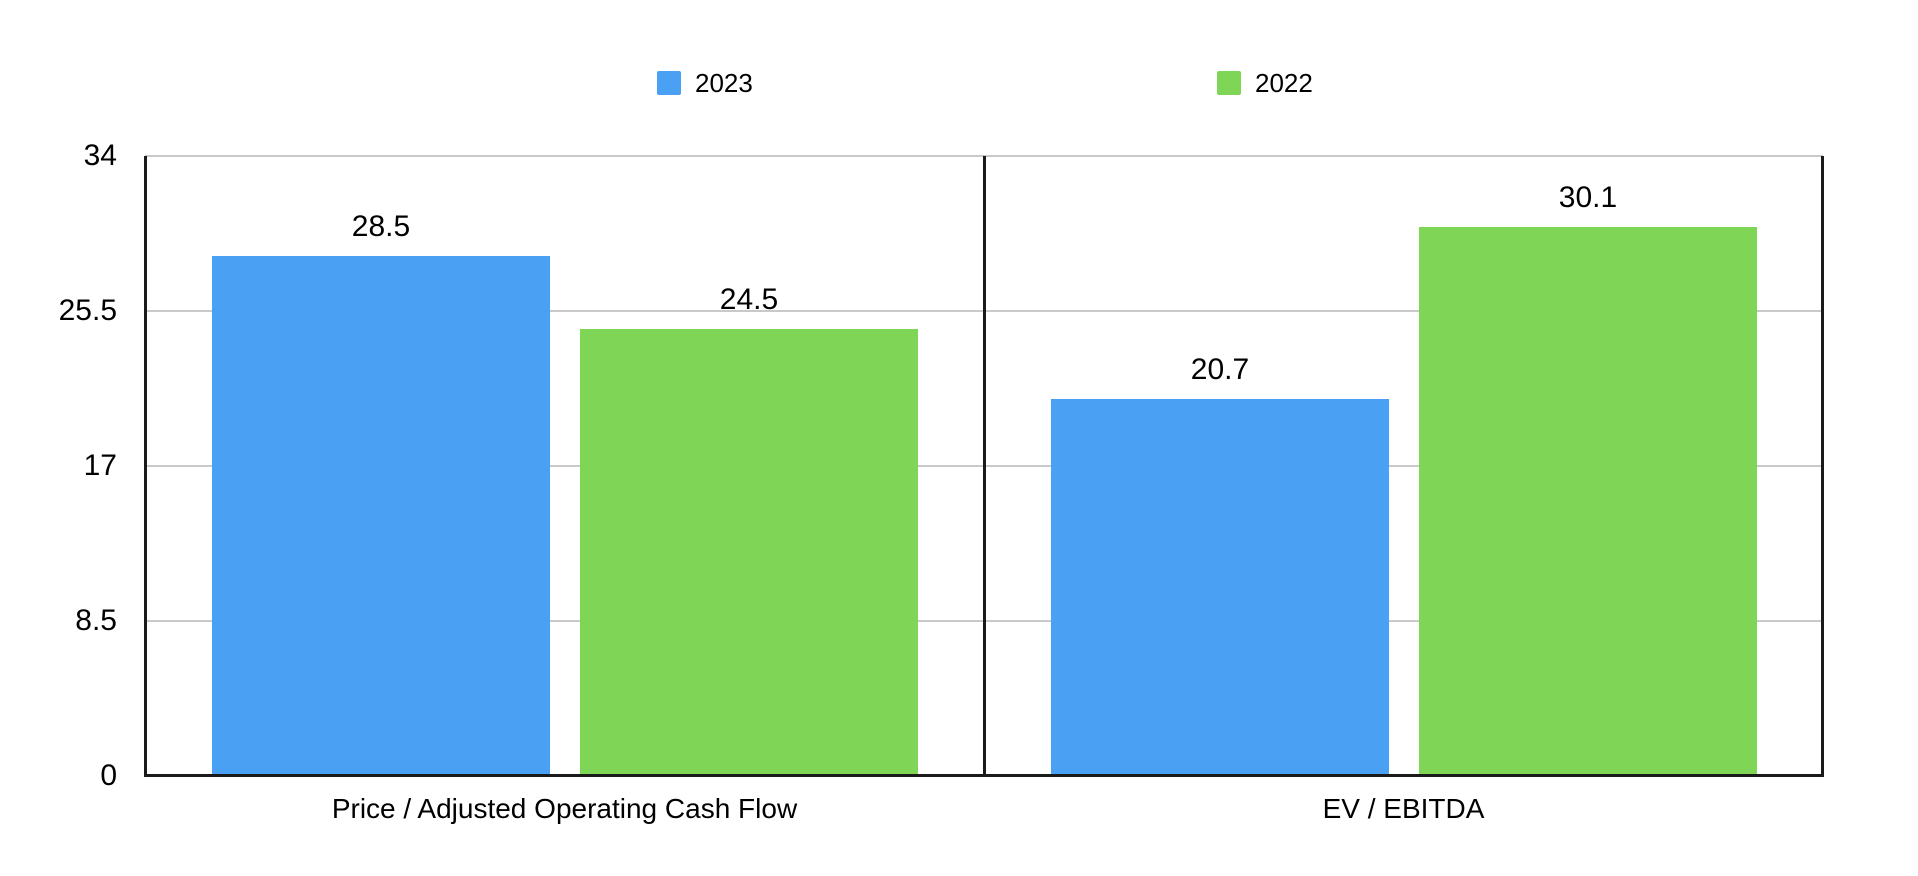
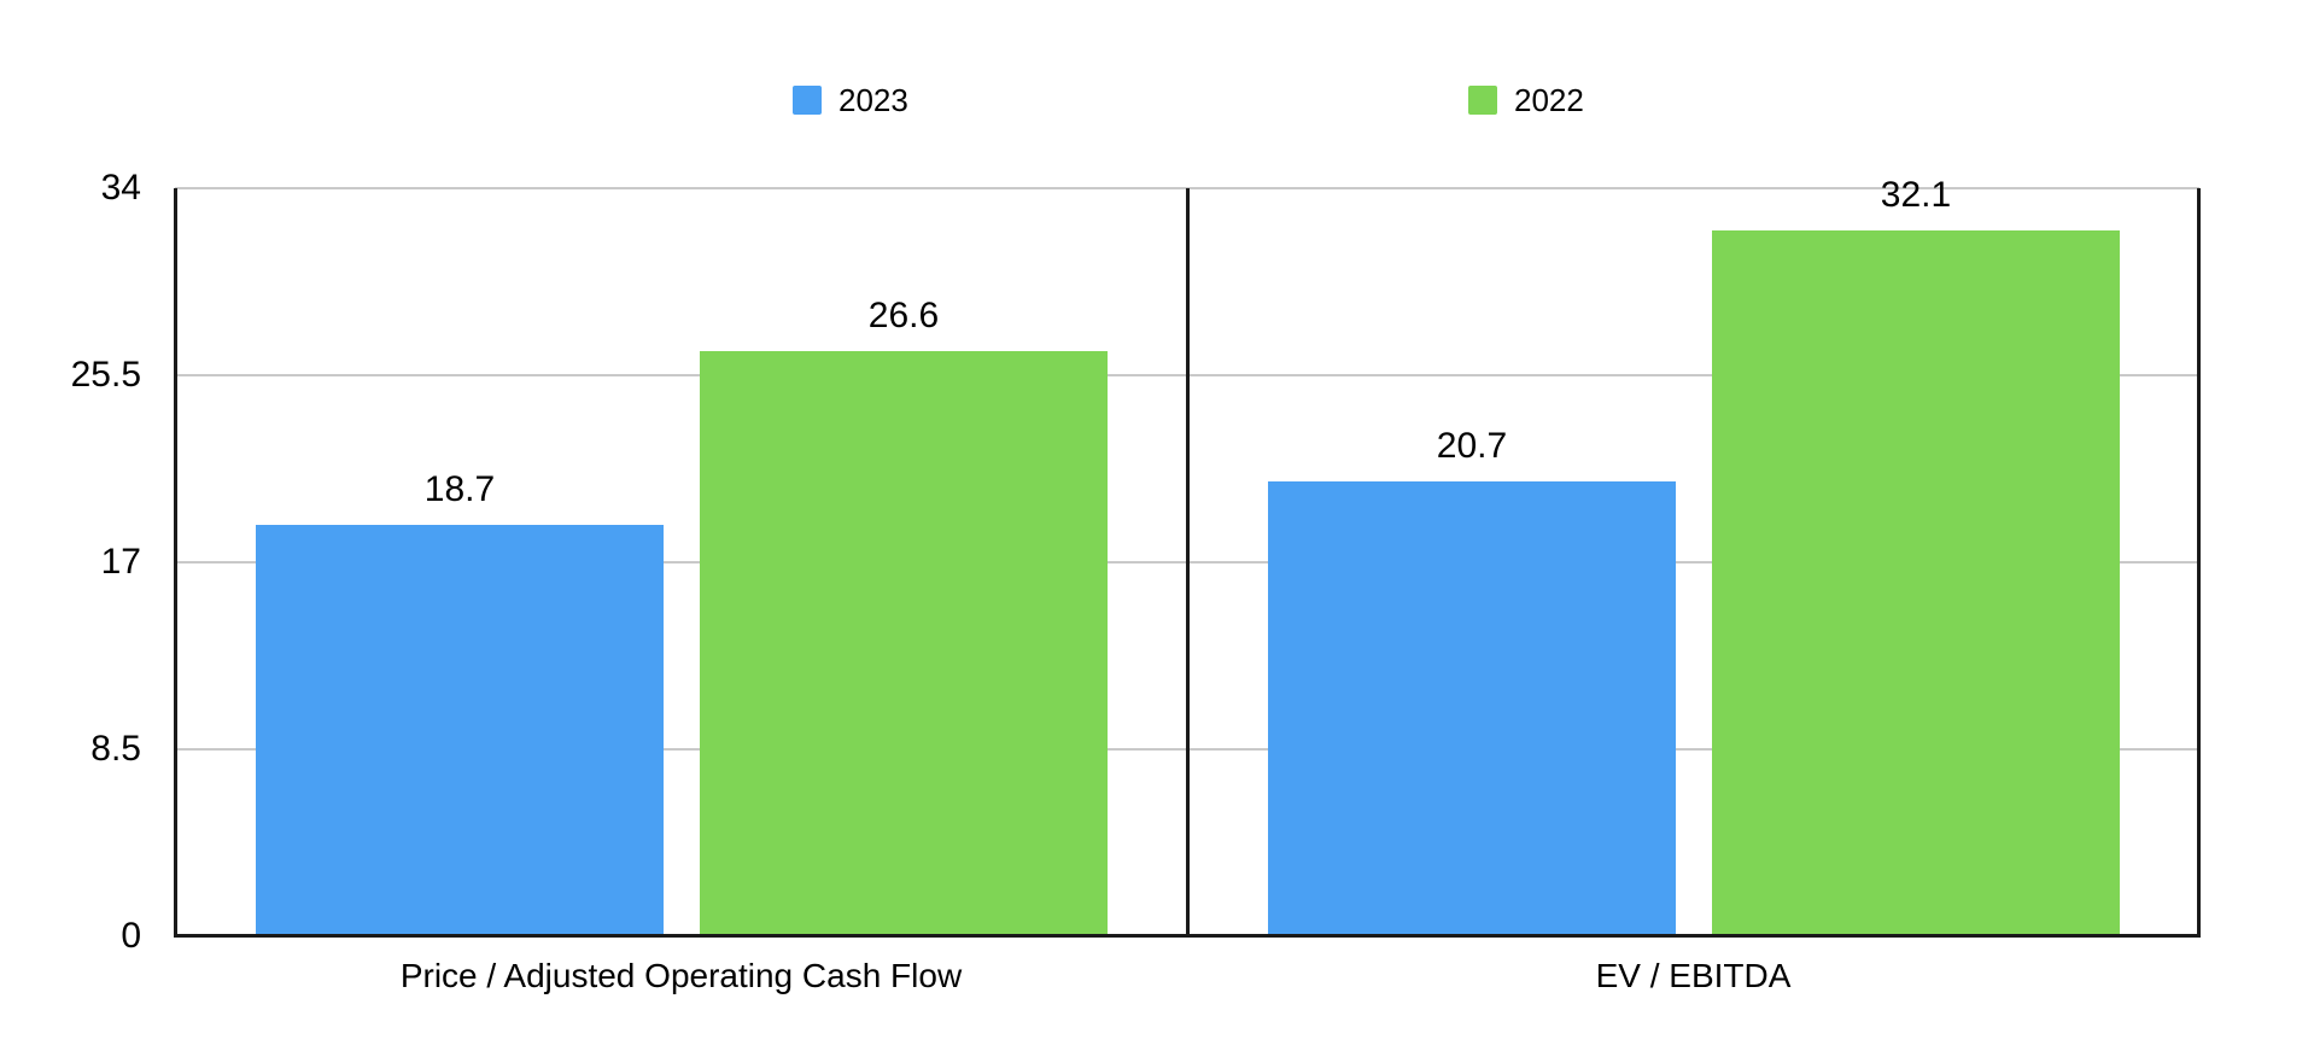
2023/Price / Adjusted Operating Cash Flow: 28.5 -> 18.7
2022/Price / Adjusted Operating Cash Flow: 24.5 -> 26.6
2022/EV / EBITDA: 30.1 -> 32.1
